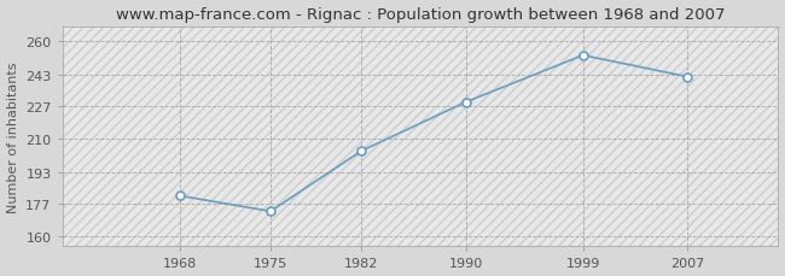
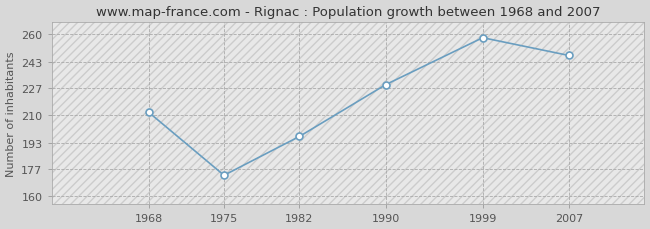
1968: 181 -> 212
1982: 204 -> 197
1999: 253 -> 258
2007: 242 -> 247
